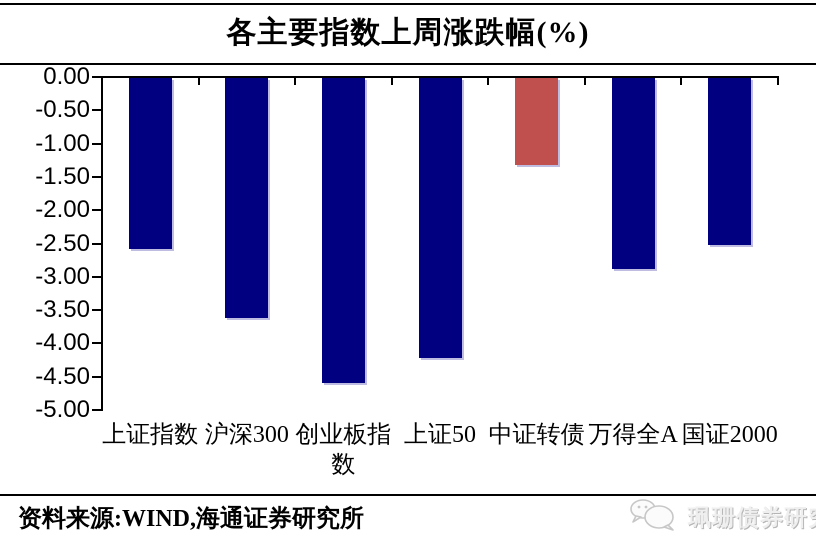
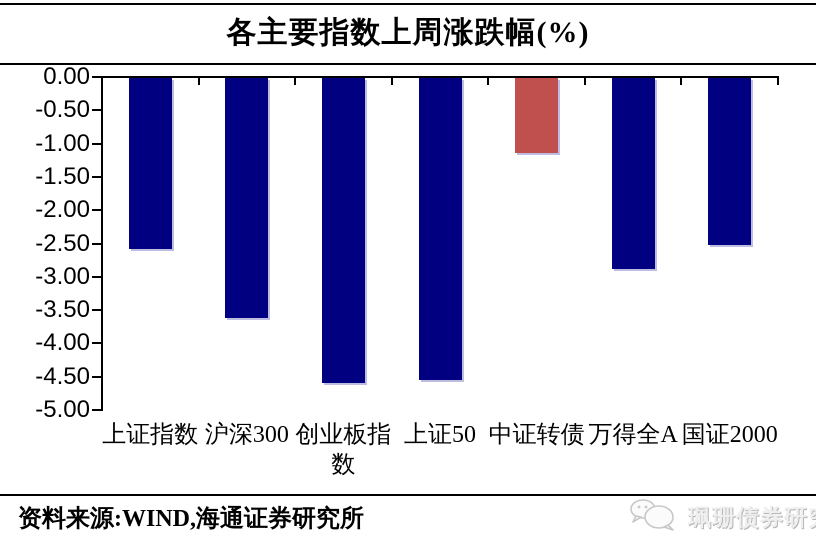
上证50: -4.2 -> -4.5
中证转债: -1.3 -> -1.1
